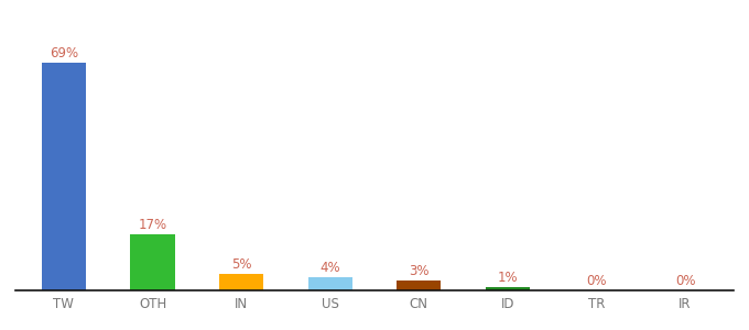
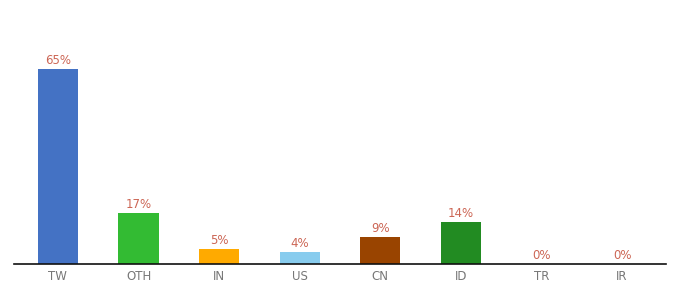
TW: 69% -> 65%
CN: 3% -> 9%
ID: 1% -> 14%
